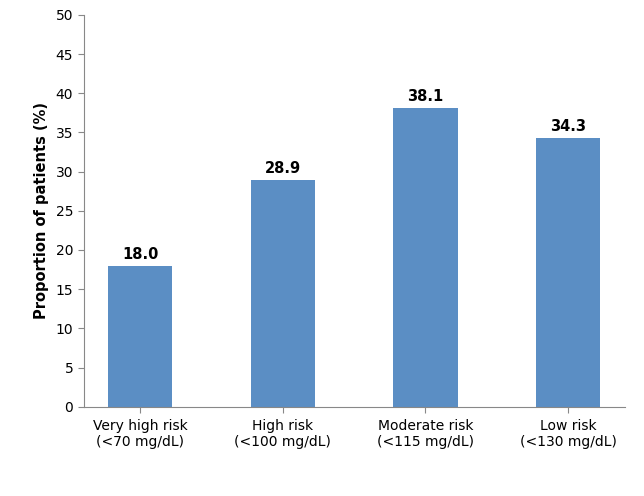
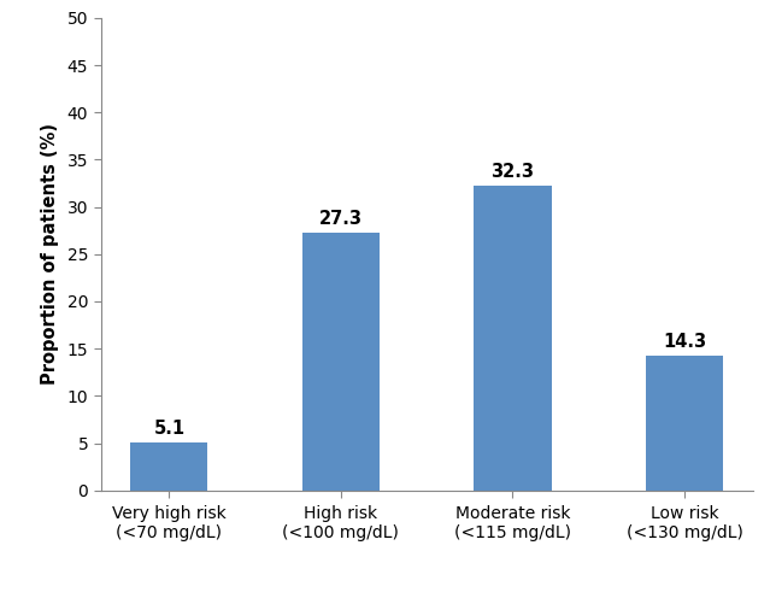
Very high risk (<70 mg/dL): 18.0 -> 5.1
High risk (<100 mg/dL): 28.9 -> 27.3
Moderate risk (<115 mg/dL): 38.1 -> 32.3
Low risk (<130 mg/dL): 34.3 -> 14.3
